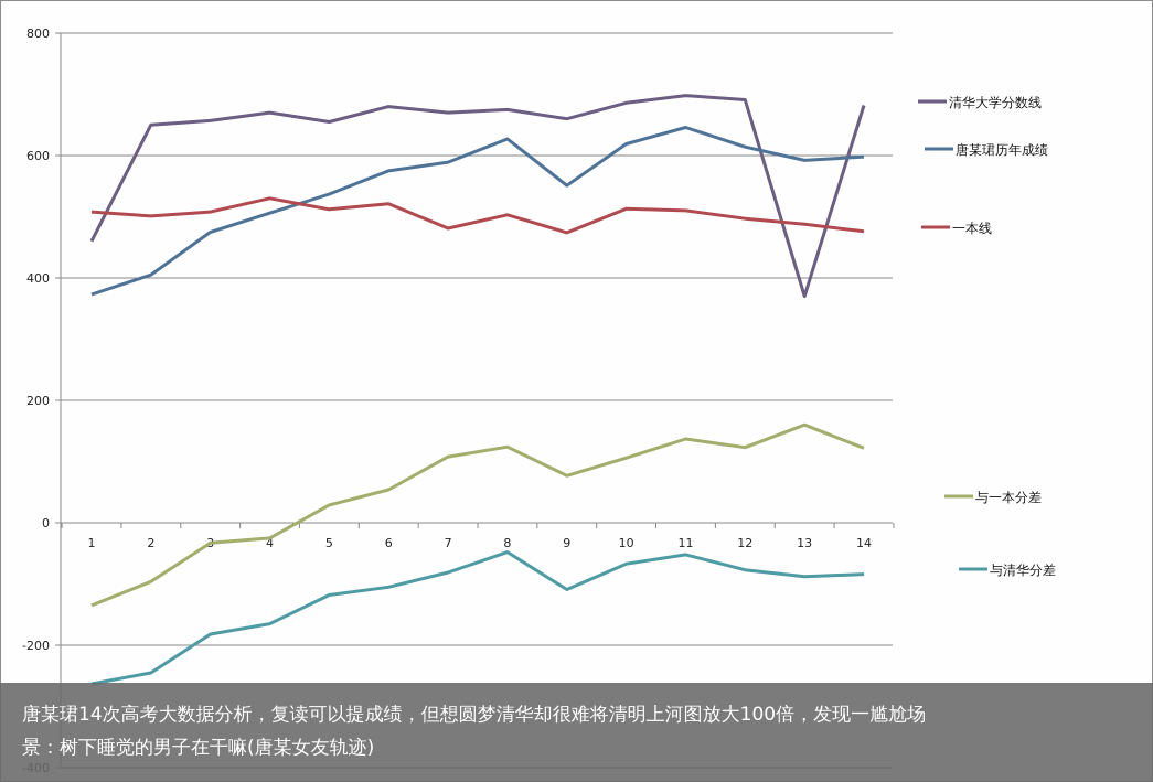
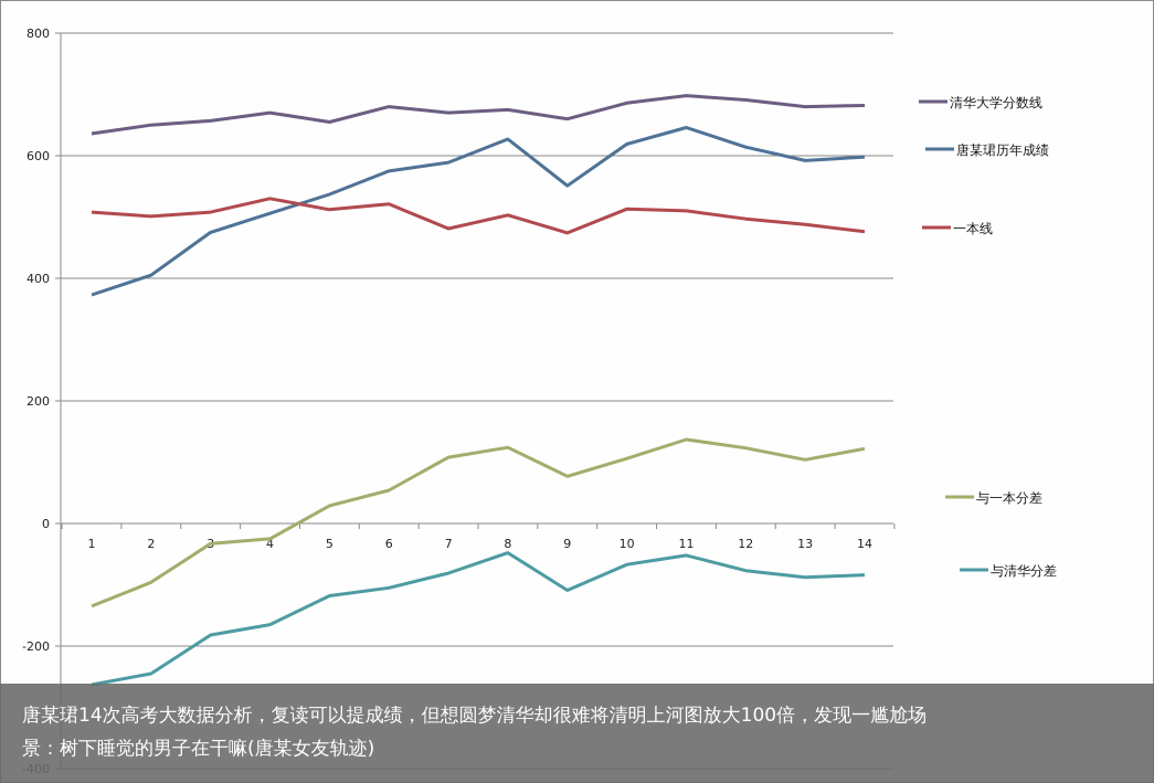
清华大学分数线/1: 460 -> 640
清华大学分数线/13: 370 -> 680
与一本分差/13: 160 -> 100
